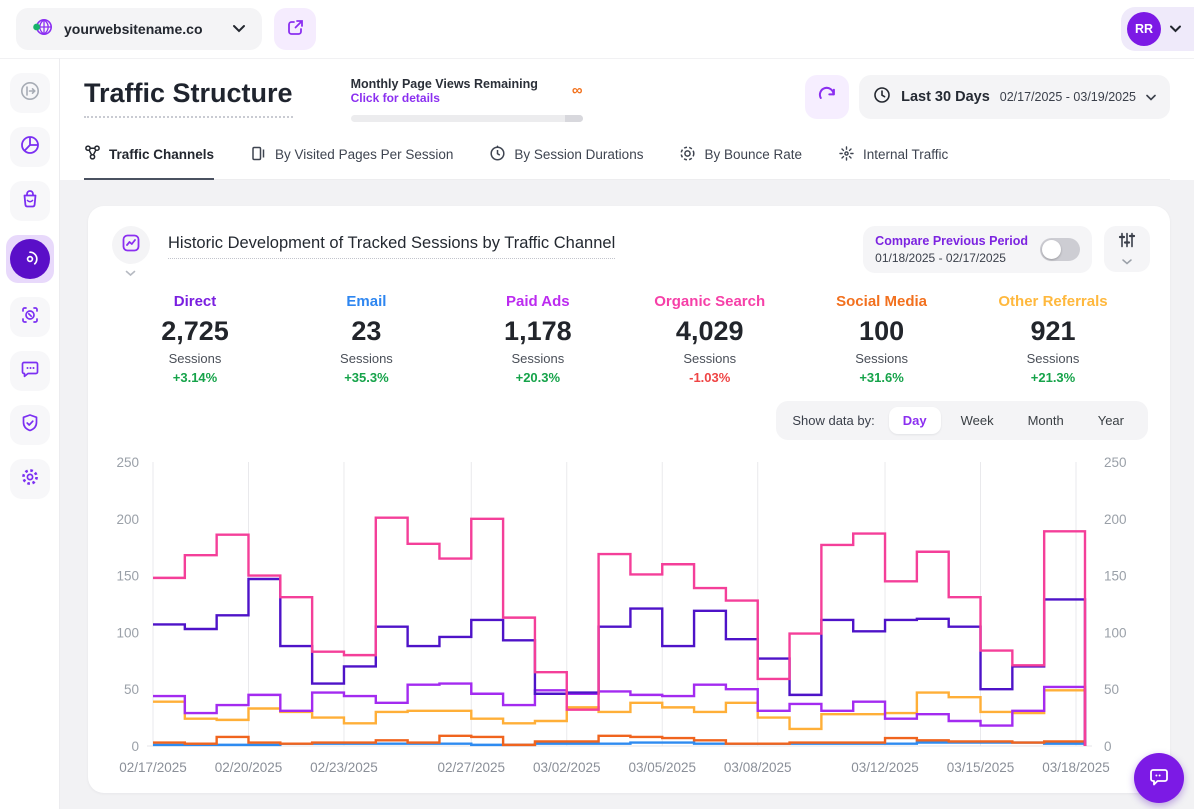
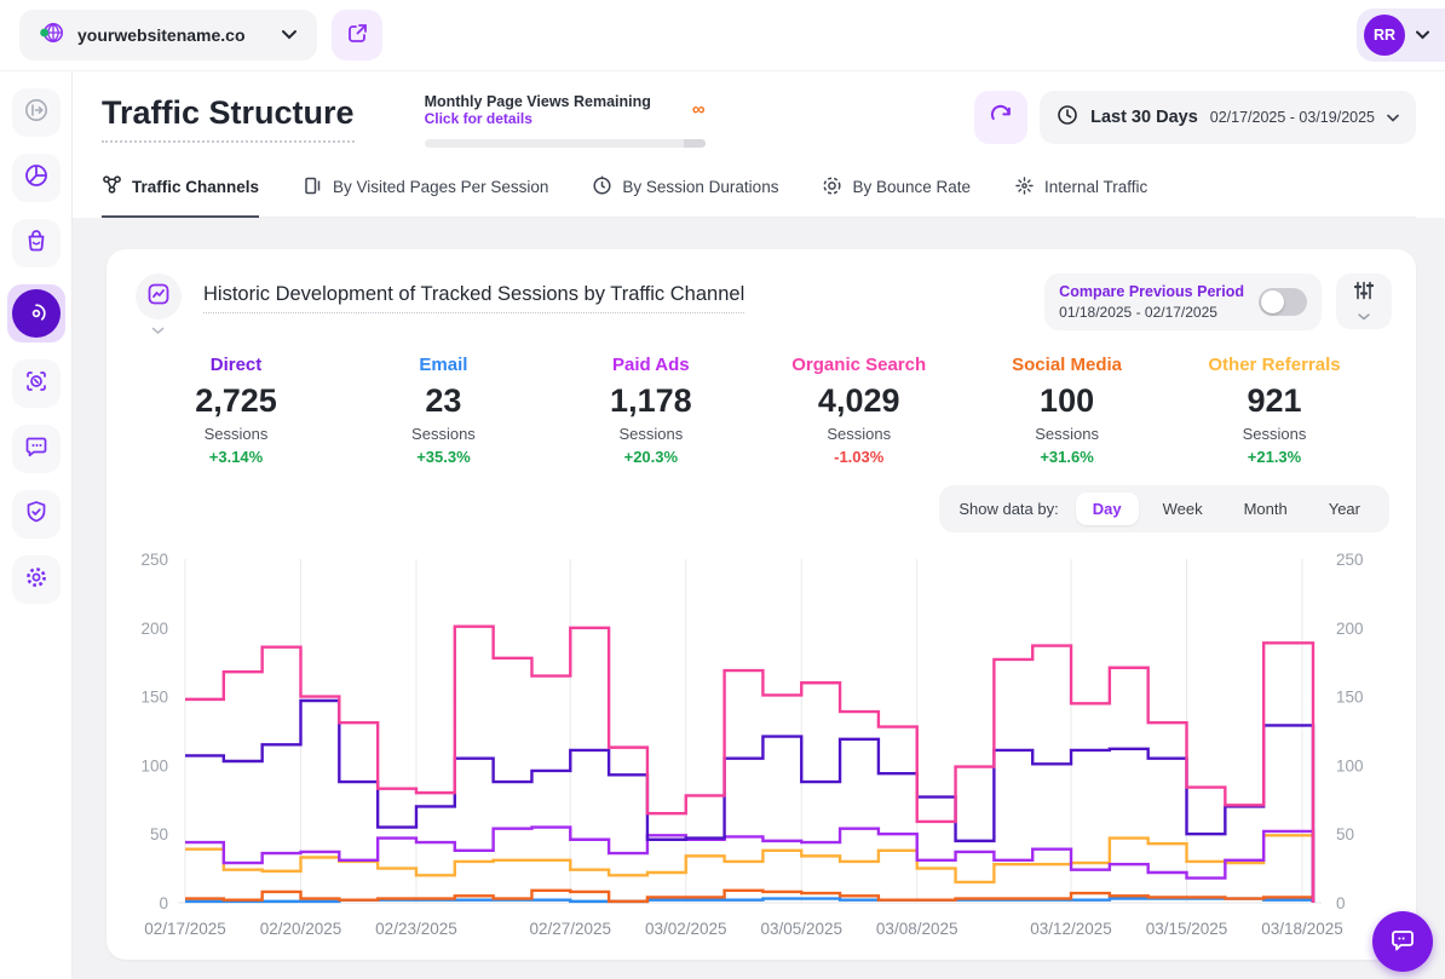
Paid Ads/02/20/2025: 45 -> 37
Organic Search/03/02/2025: 32 -> 78
